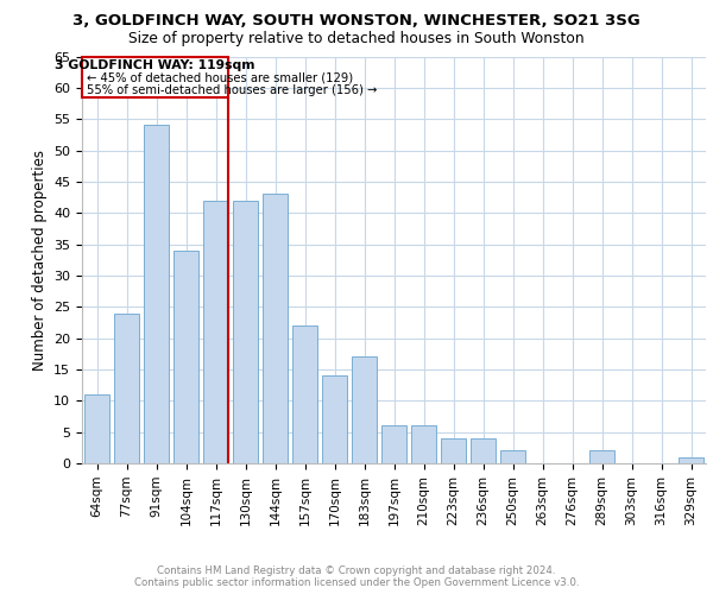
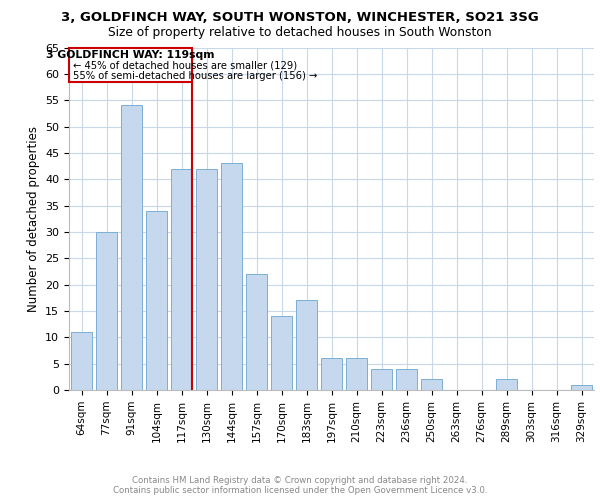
77sqm: 24 -> 30
